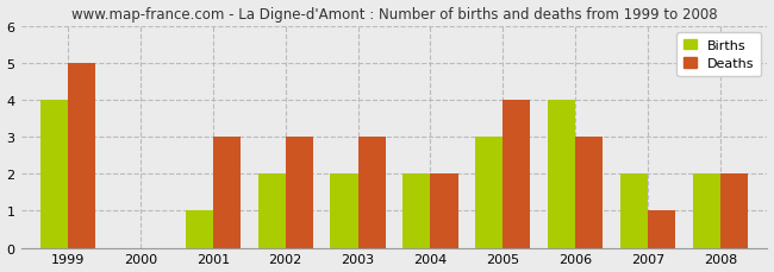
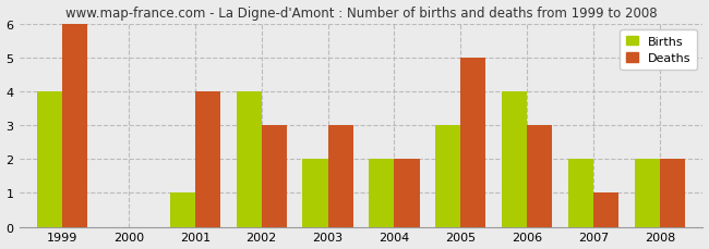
Deaths/1999: 5 -> 6
Deaths/2001: 3 -> 4
Births/2002: 2 -> 4
Deaths/2005: 4 -> 5
